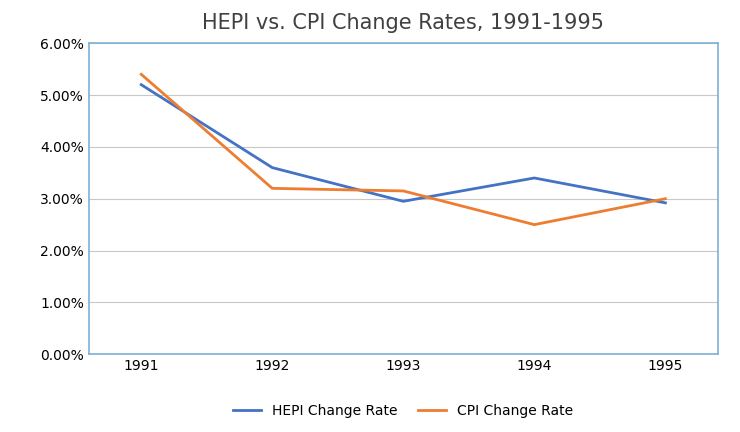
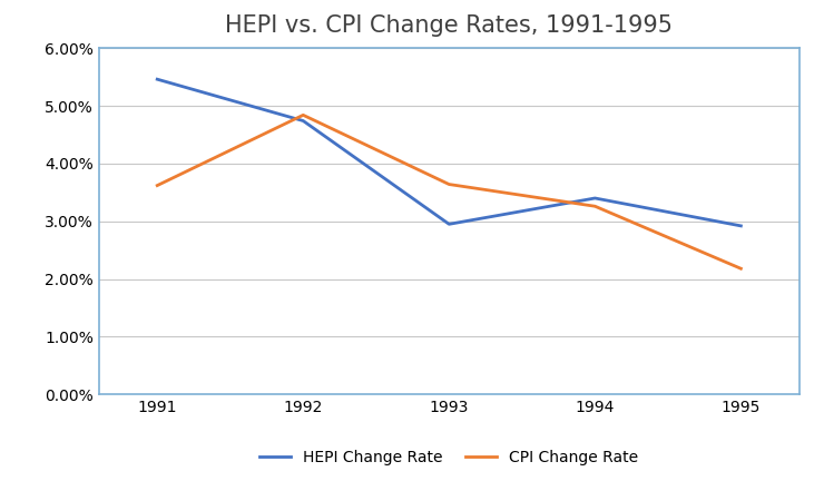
HEPI Change Rate/1991: 5.20% -> 5.46%
CPI Change Rate/1991: 5.40% -> 3.62%
HEPI Change Rate/1992: 3.60% -> 4.74%
CPI Change Rate/1992: 3.20% -> 4.84%
CPI Change Rate/1993: 3.15% -> 3.64%
CPI Change Rate/1994: 2.50% -> 3.26%
CPI Change Rate/1995: 3.00% -> 2.18%
